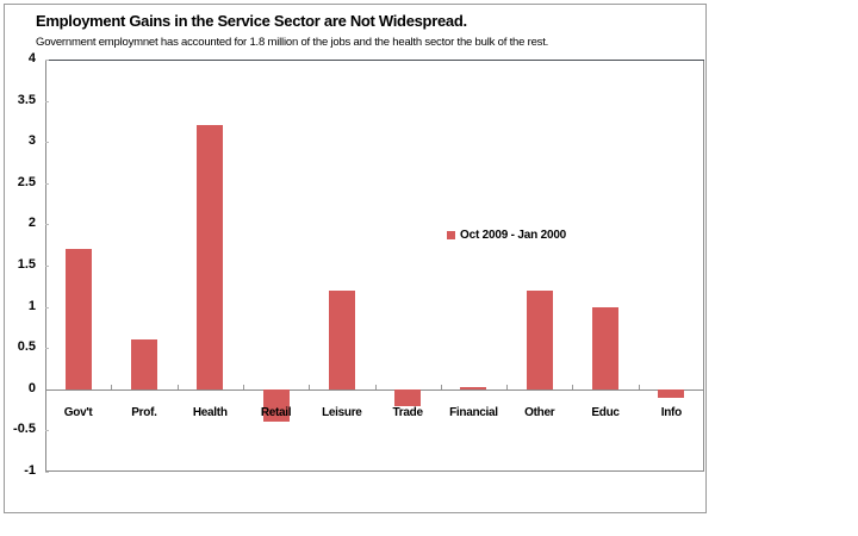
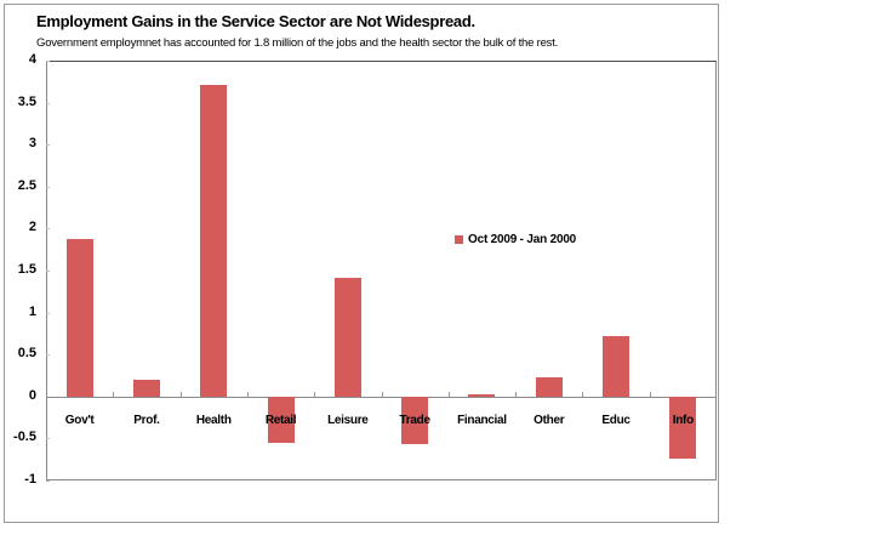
Gov't: 1.7 -> 1.9
Prof.: 0.6 -> 0.2
Health: 3.2 -> 3.7
Retail: -0.4 -> -0.6
Leisure: 1.2 -> 1.4
Trade: -0.2 -> -0.6
Other: 1.2 -> 0.2
Educ: 1.0 -> 0.7
Info: -0.1 -> -0.7
